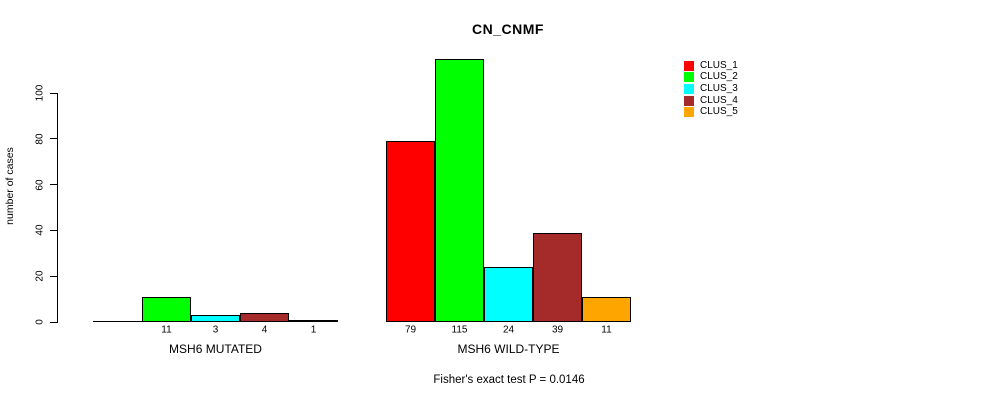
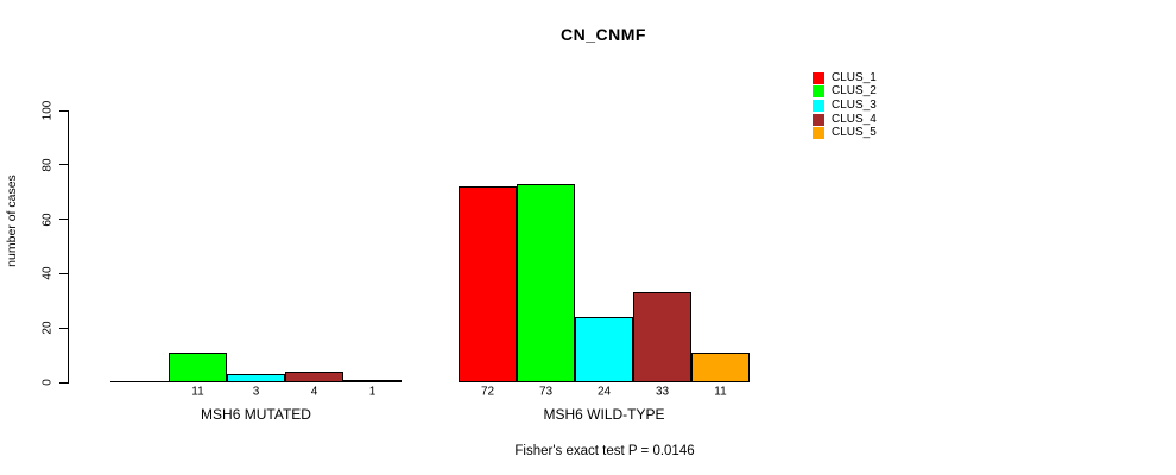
CLUS_1/MSH6 WILD-TYPE: 79 -> 72
CLUS_2/MSH6 WILD-TYPE: 115 -> 73
CLUS_4/MSH6 WILD-TYPE: 39 -> 33
